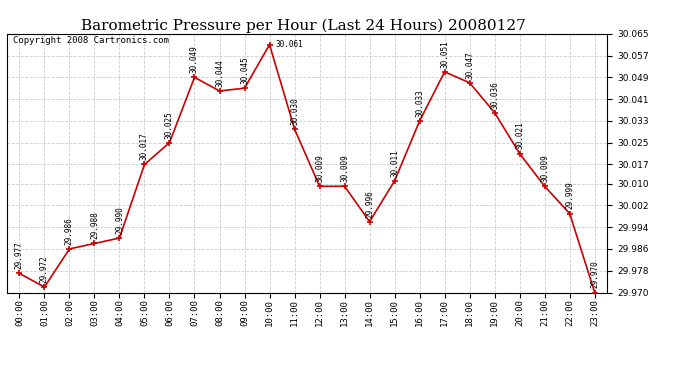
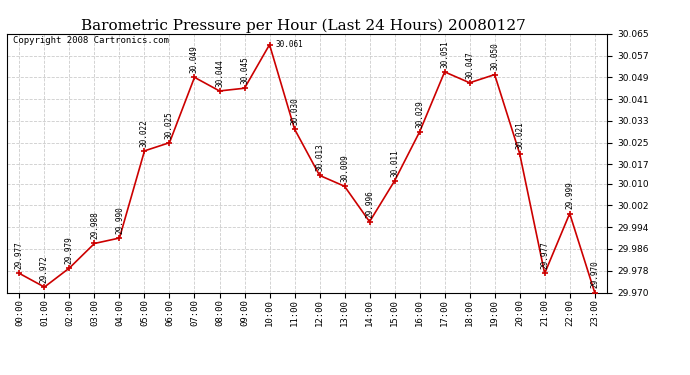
02:00: 29.986 -> 29.979
05:00: 30.017 -> 30.022
12:00: 30.009 -> 30.013
16:00: 30.033 -> 30.029
19:00: 30.036 -> 30.050
21:00: 30.009 -> 29.977
